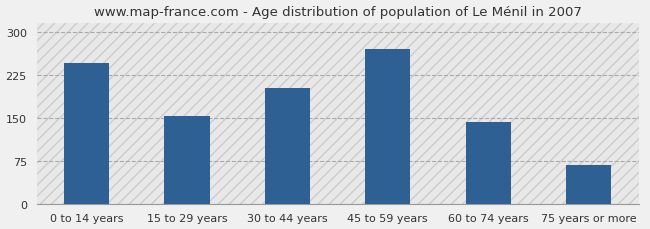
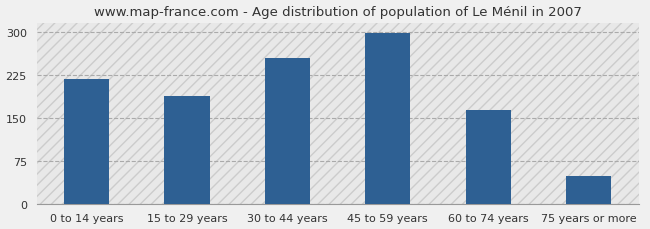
0 to 14 years: 246 -> 218
15 to 29 years: 152 -> 188
30 to 44 years: 202 -> 253
45 to 59 years: 270 -> 297
60 to 74 years: 142 -> 163
75 years or more: 68 -> 48
